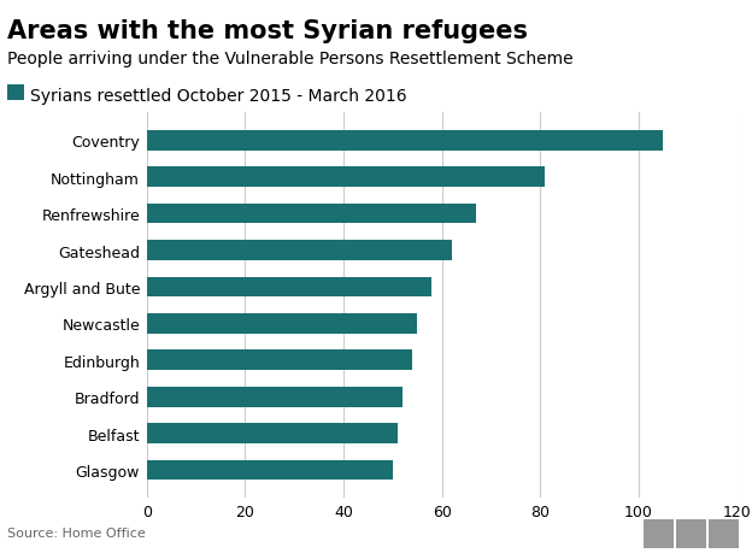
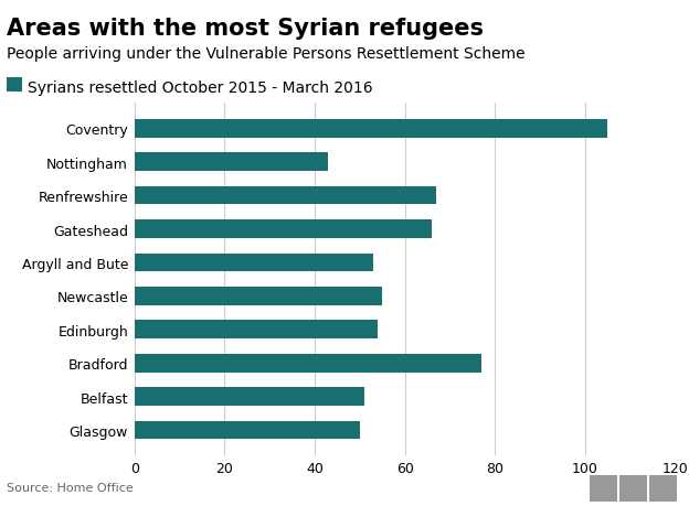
Nottingham: 81 -> 43
Gateshead: 62 -> 66
Argyll and Bute: 58 -> 53
Bradford: 52 -> 77
